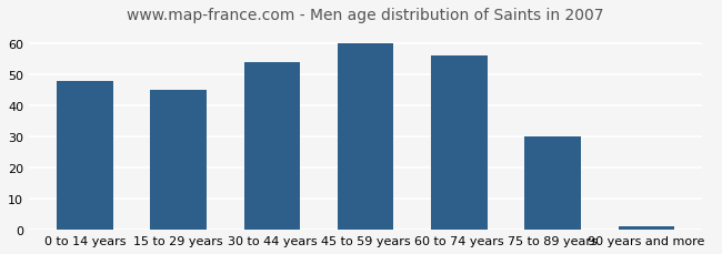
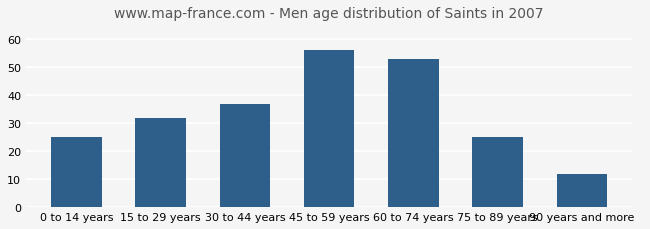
0 to 14 years: 48 -> 25
15 to 29 years: 45 -> 32
30 to 44 years: 54 -> 37
45 to 59 years: 60 -> 56
60 to 74 years: 56 -> 53
75 to 89 years: 30 -> 25
90 years and more: 1 -> 12
